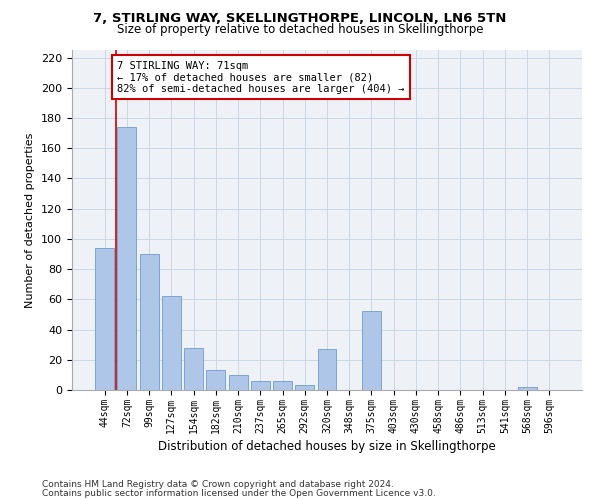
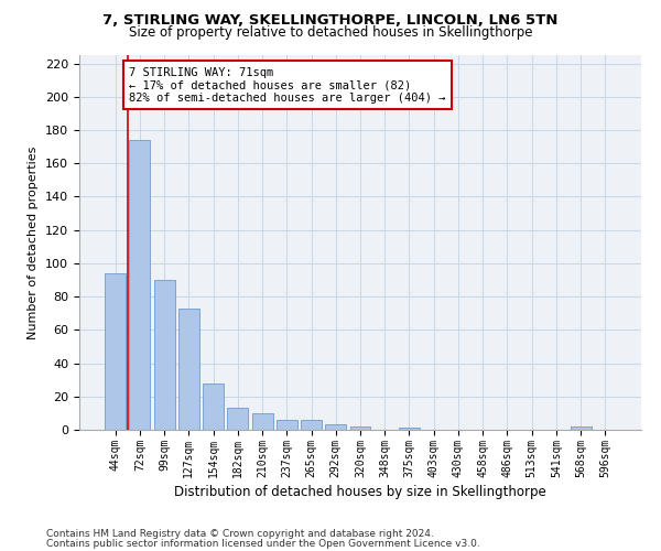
127sqm: 62 -> 73
320sqm: 27 -> 2
375sqm: 52 -> 1
